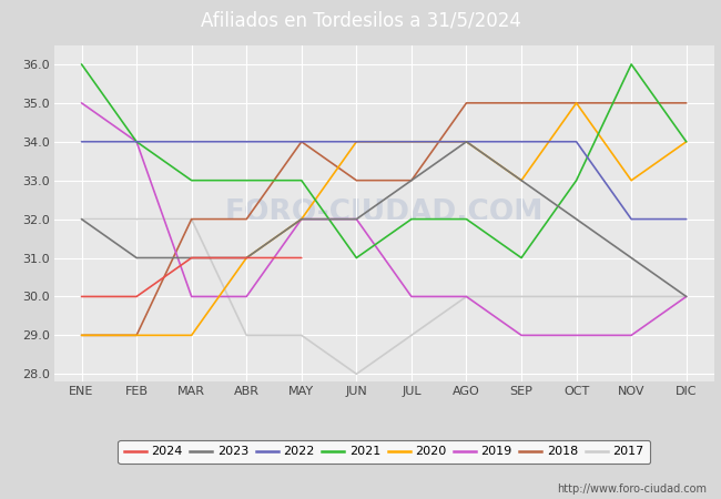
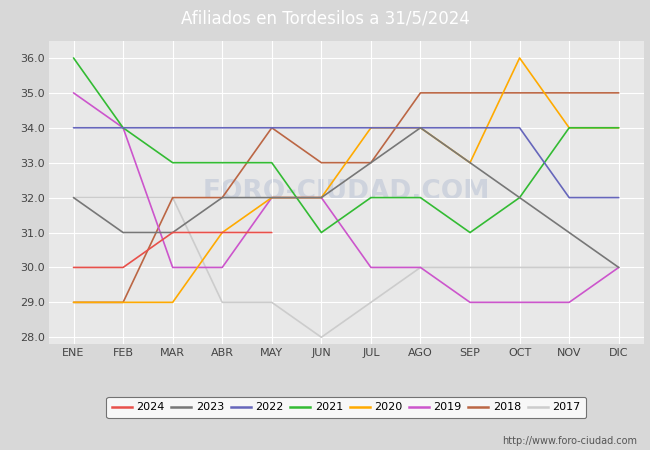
2023/ABR: 31 -> 32
2020/JUN: 34 -> 32
2021/OCT: 33 -> 32
2020/OCT: 35 -> 36
2021/NOV: 36 -> 34
2020/NOV: 33 -> 34
